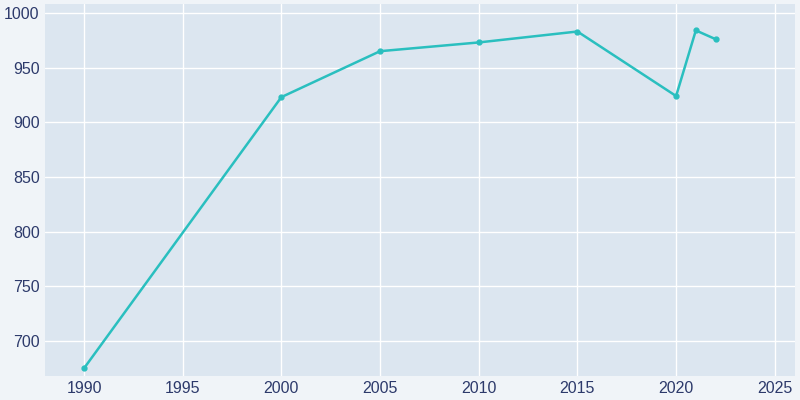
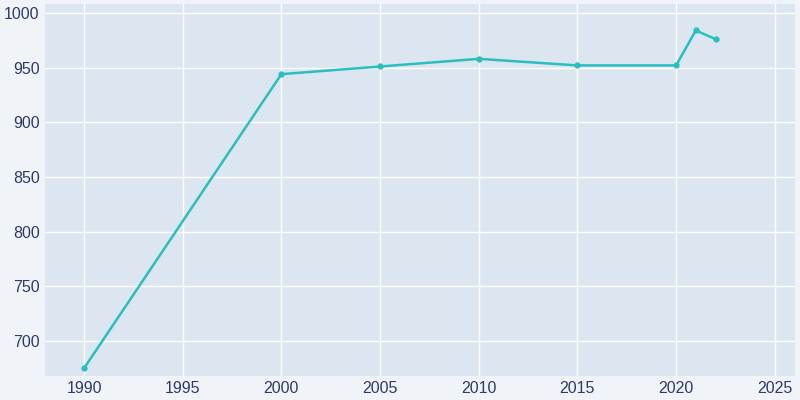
2000: 923 -> 944
2005: 965 -> 951
2010: 973 -> 958
2015: 983 -> 952
2020: 924 -> 952
